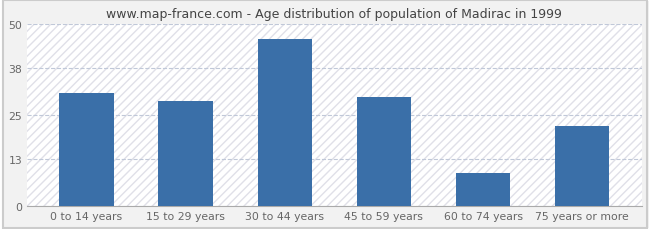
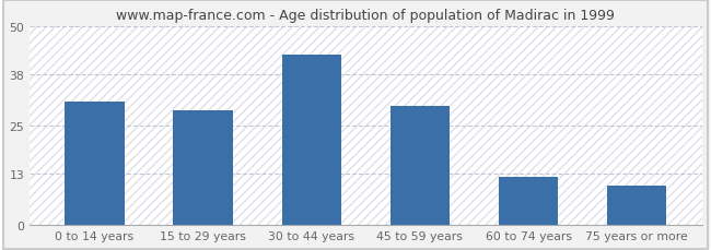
30 to 44 years: 46 -> 43
60 to 74 years: 9 -> 12
75 years or more: 22 -> 10
